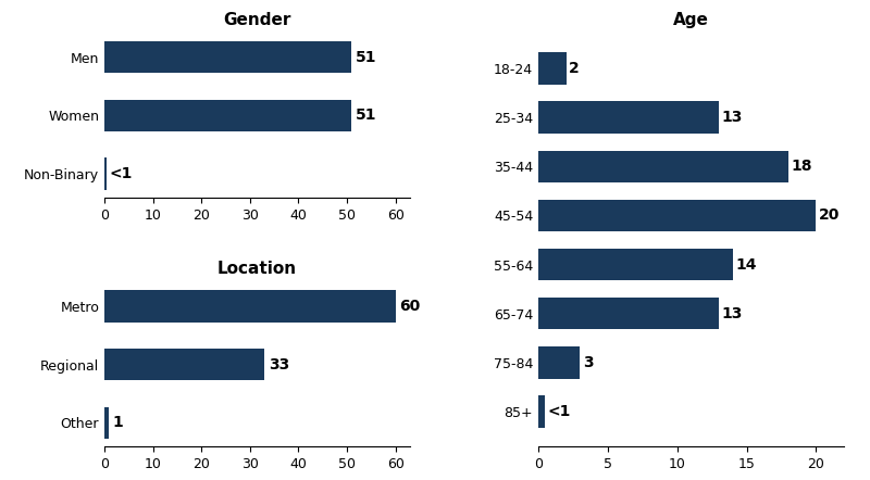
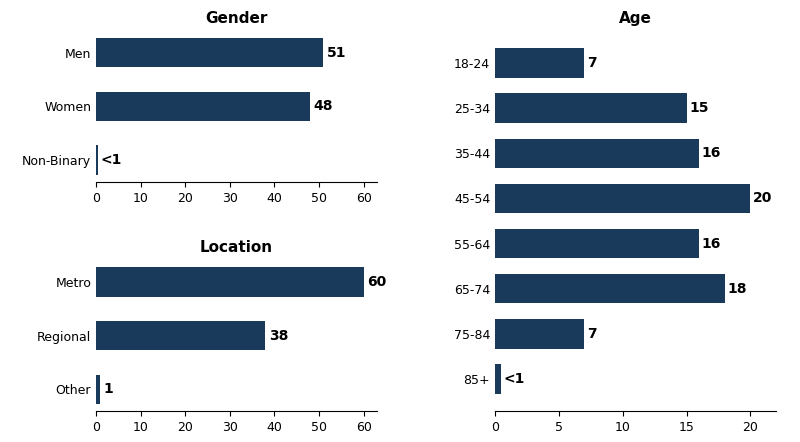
Gender/Women: 51 -> 48
Age/18-24: 2 -> 7
Age/25-34: 13 -> 15
Age/35-44: 18 -> 16
Age/55-64: 14 -> 16
Age/65-74: 13 -> 18
Age/75-84: 3 -> 7
Location/Regional: 33 -> 38
